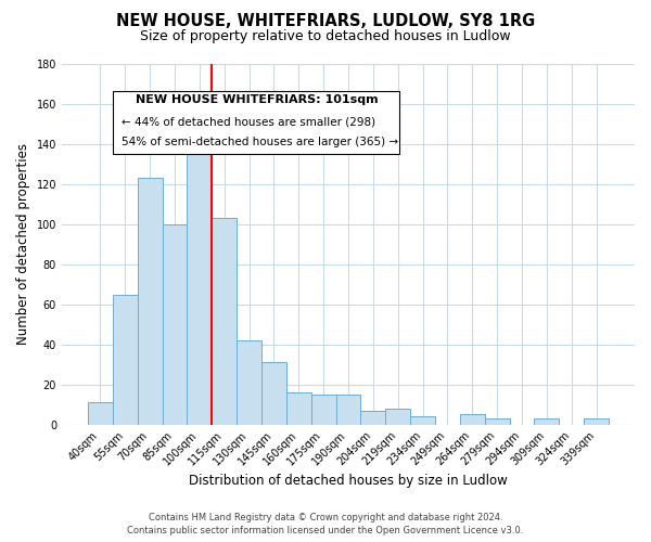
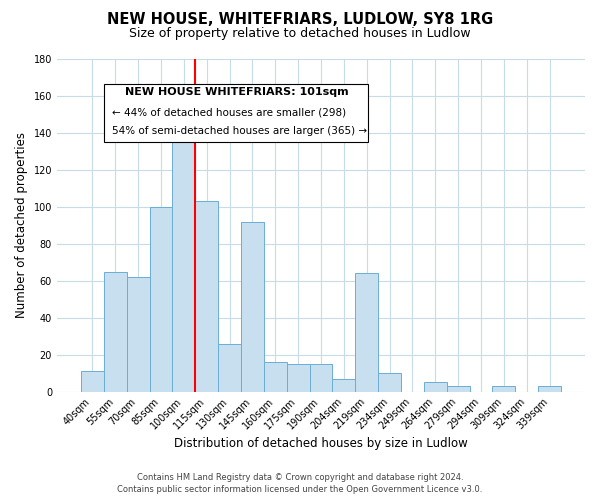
70sqm: 123 -> 62
130sqm: 42 -> 26
145sqm: 31 -> 92
219sqm: 8 -> 64
234sqm: 4 -> 10
